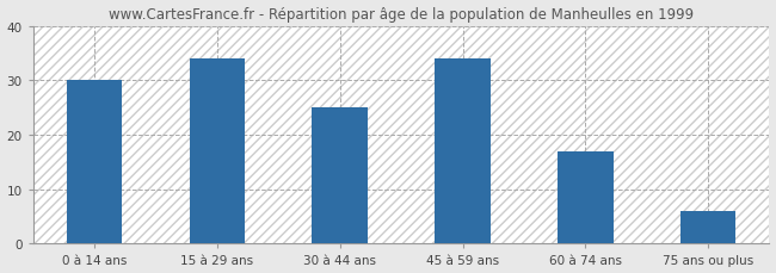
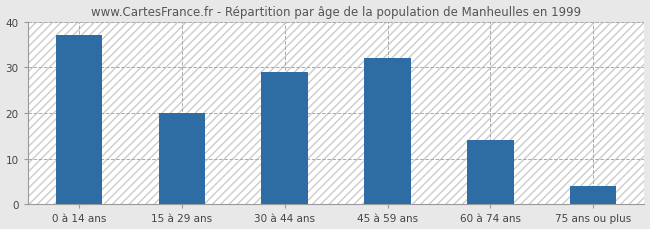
0 à 14 ans: 30 -> 37
15 à 29 ans: 34 -> 20
30 à 44 ans: 25 -> 29
45 à 59 ans: 34 -> 32
60 à 74 ans: 17 -> 14
75 ans ou plus: 6 -> 4
